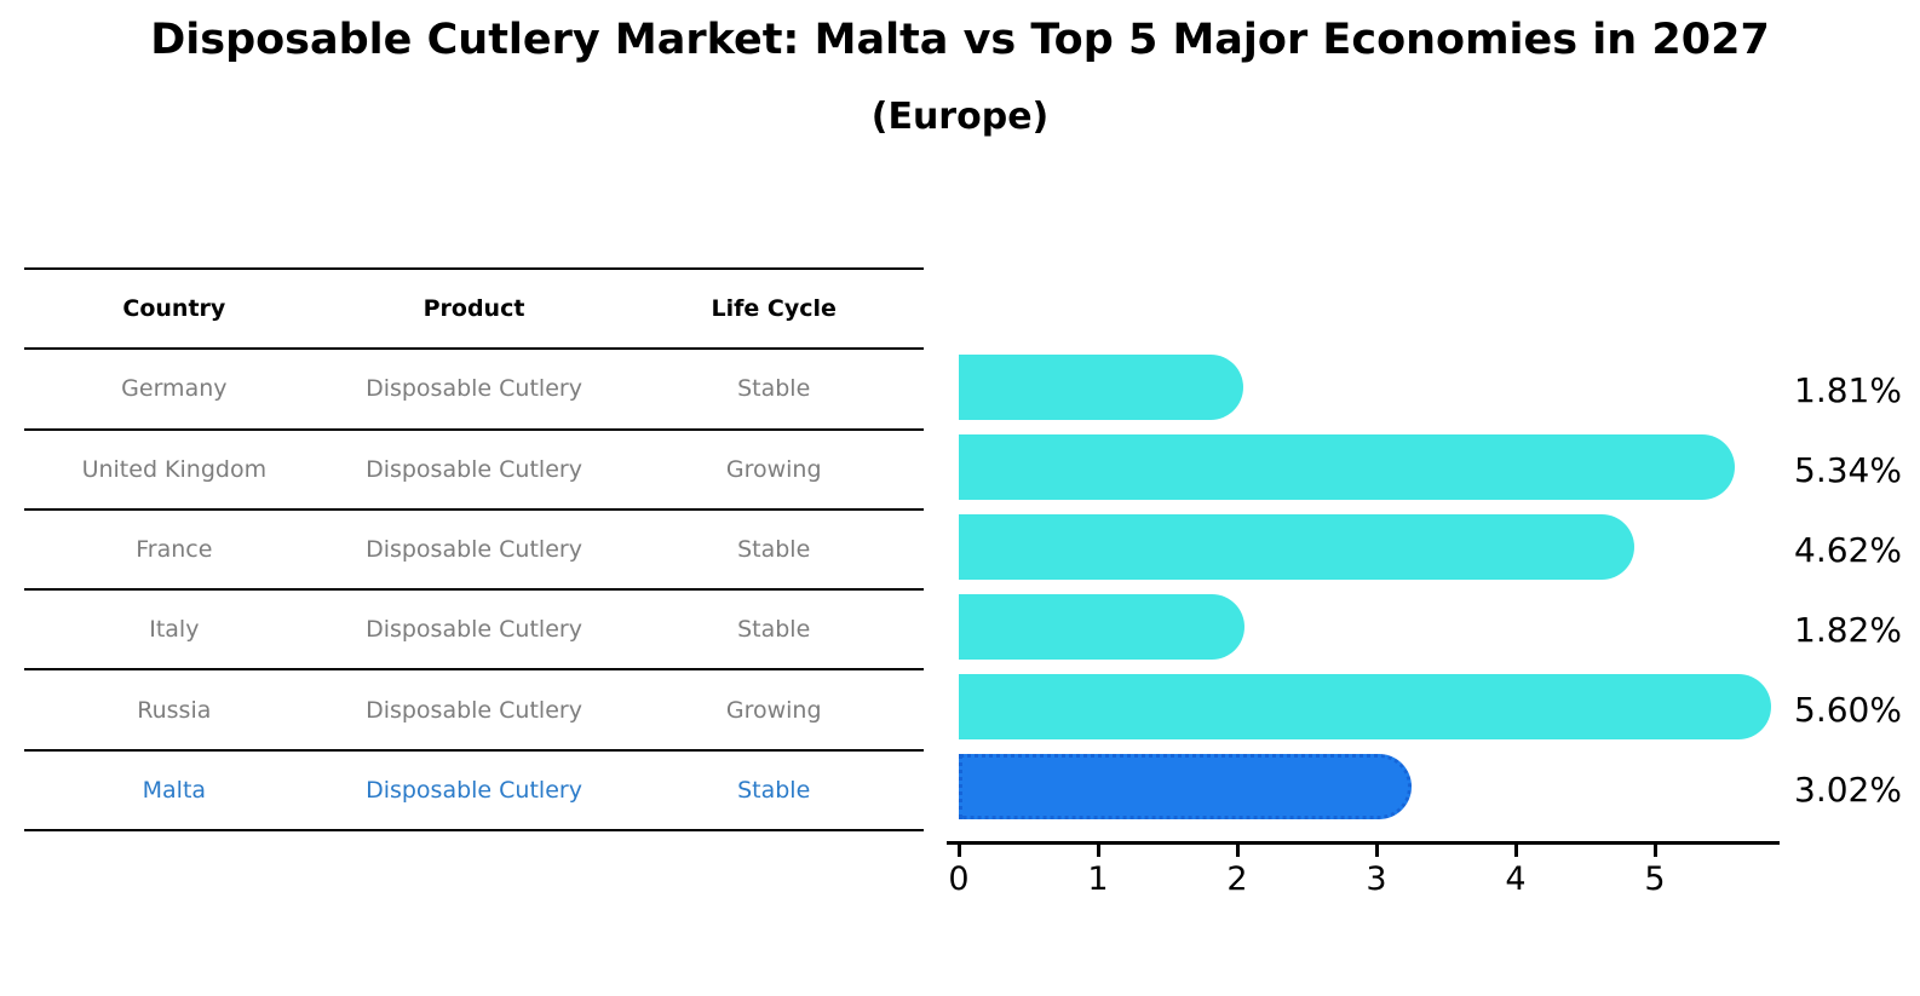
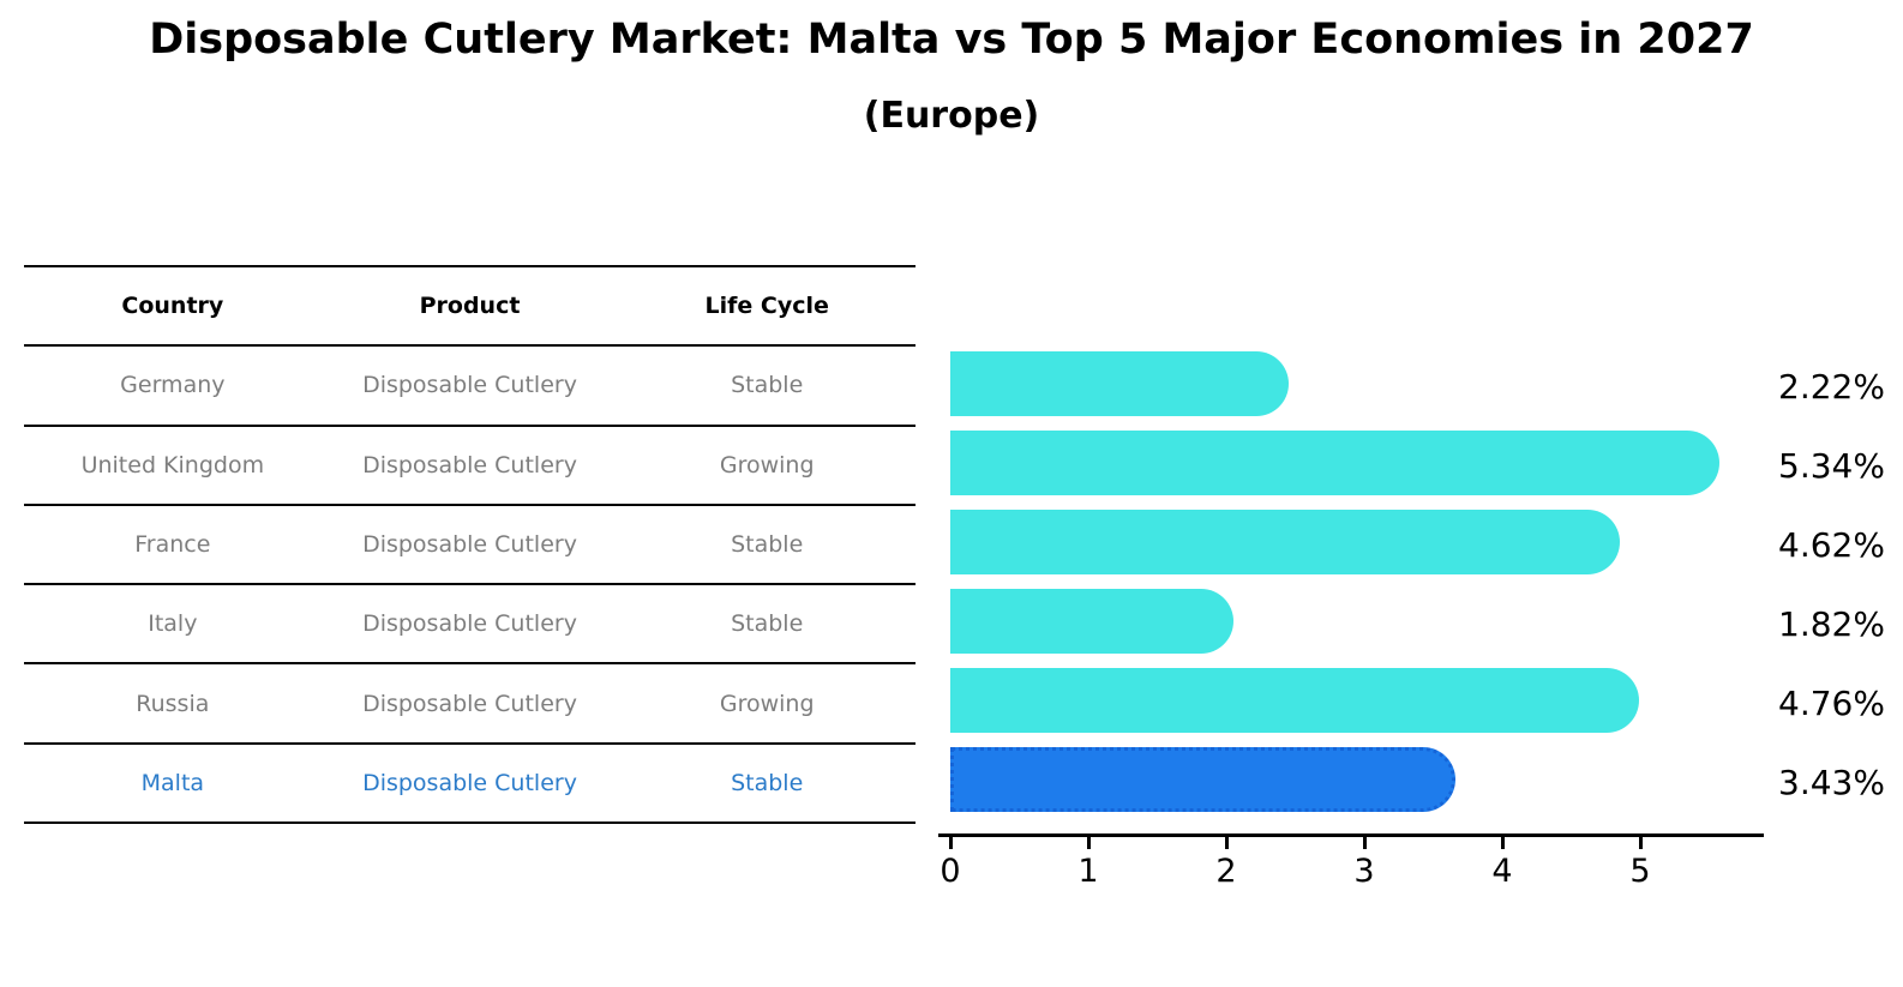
Germany: 1.81% -> 2.22%
Russia: 5.60% -> 4.76%
Malta: 3.02% -> 3.43%
